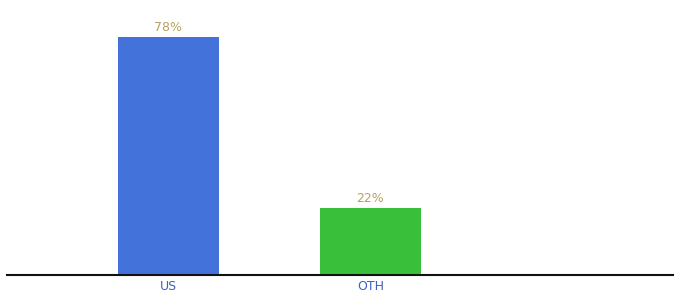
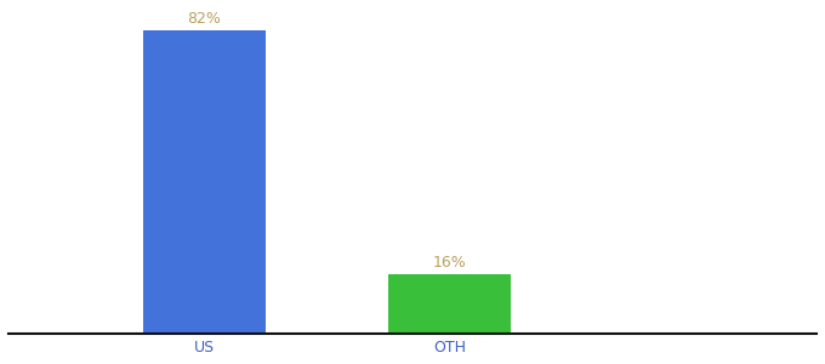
US: 78% -> 82%
OTH: 22% -> 16%
